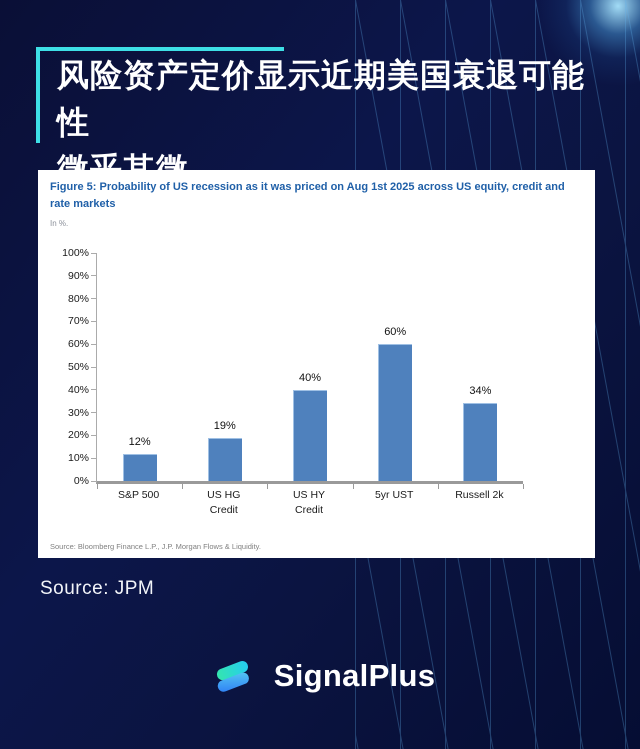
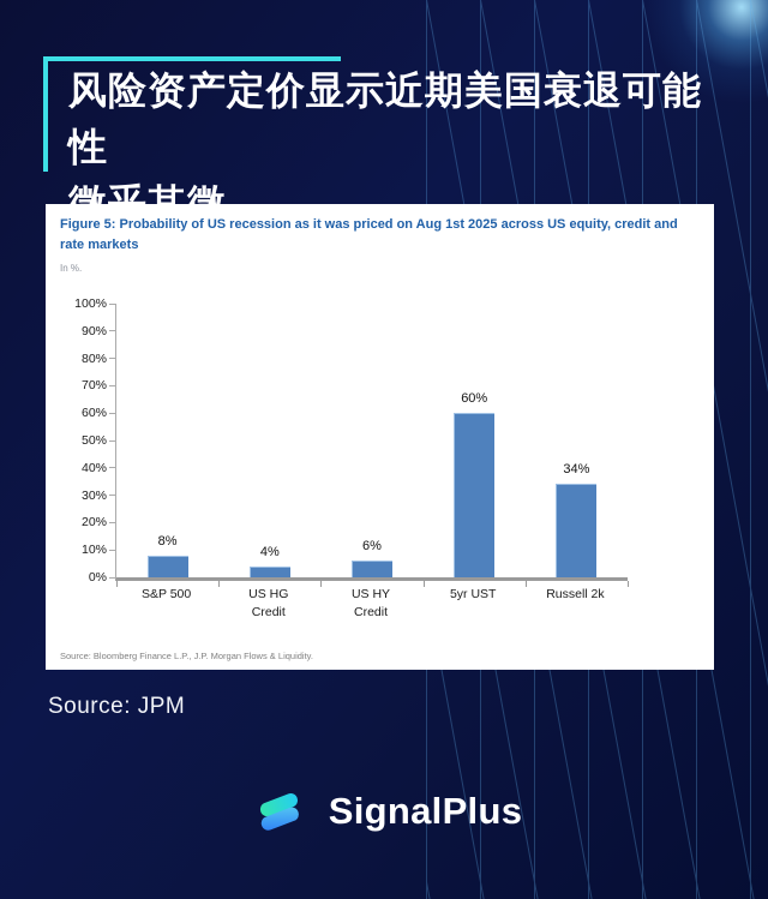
S&P 500: 12% -> 8%
US HG Credit: 19% -> 4%
US HY Credit: 40% -> 6%
